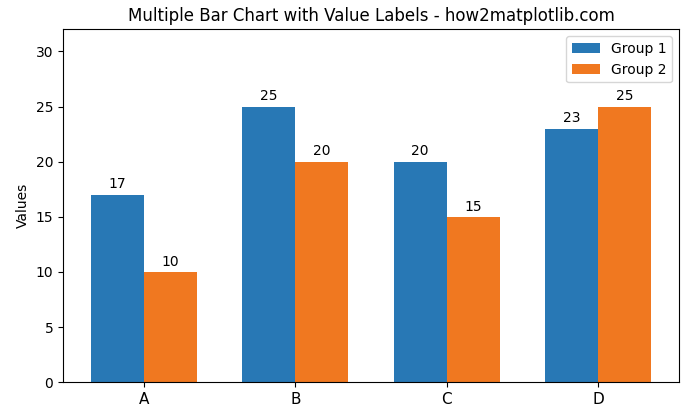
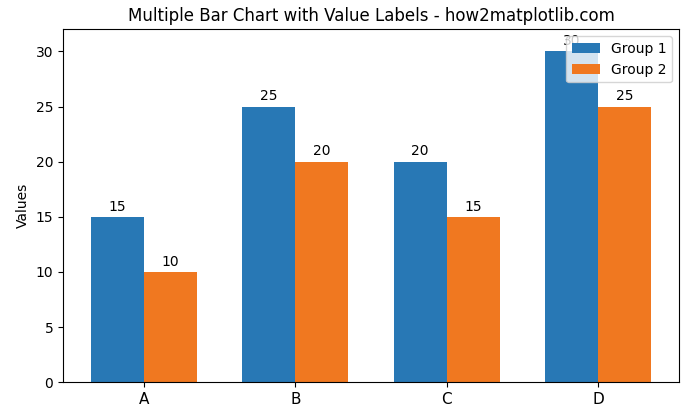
Group 1/A: 17 -> 15
Group 1/D: 23 -> 30
